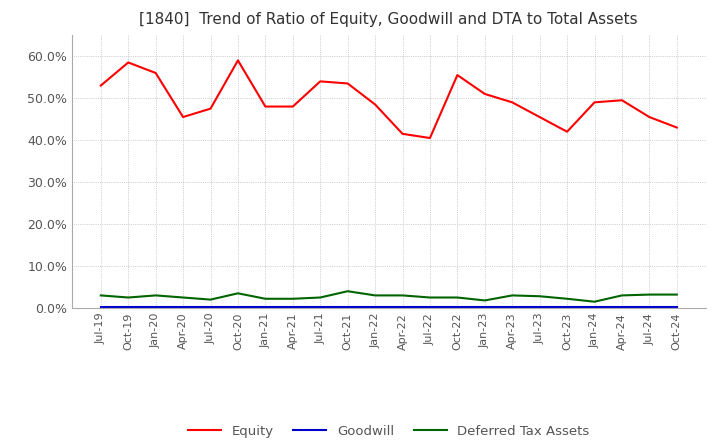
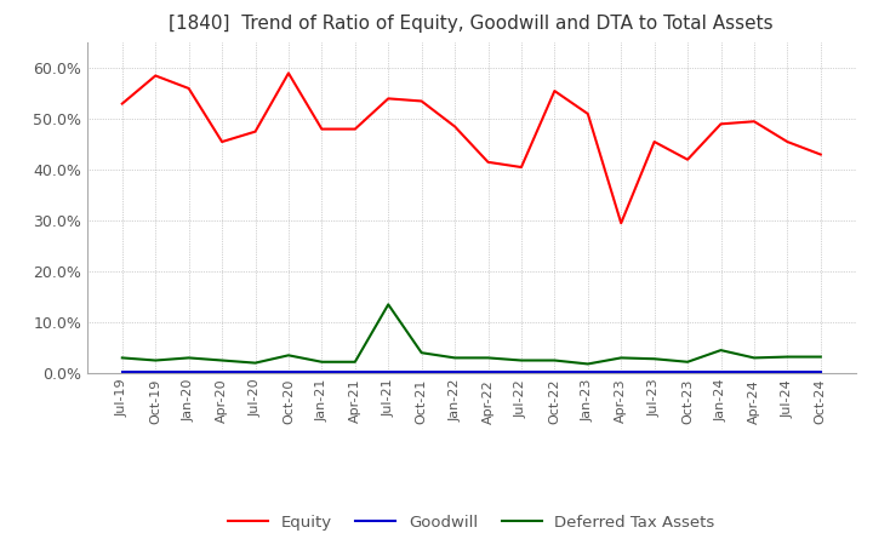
Deferred Tax Assets/Jul-21: 2.5% -> 13.5%
Equity/Apr-23: 49.0% -> 29.5%
Deferred Tax Assets/Jan-24: 1.5% -> 4.5%
